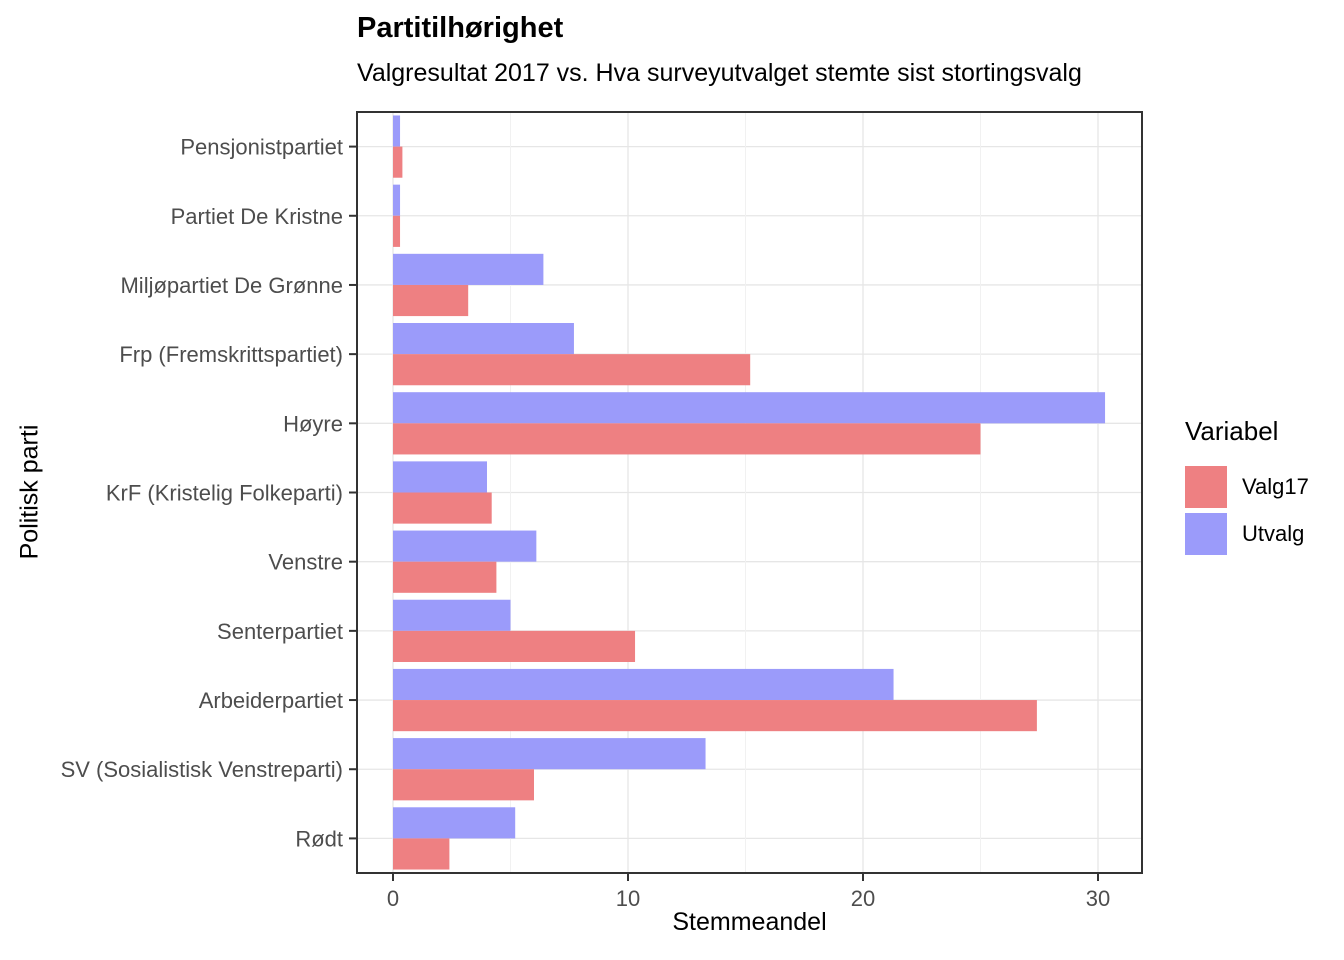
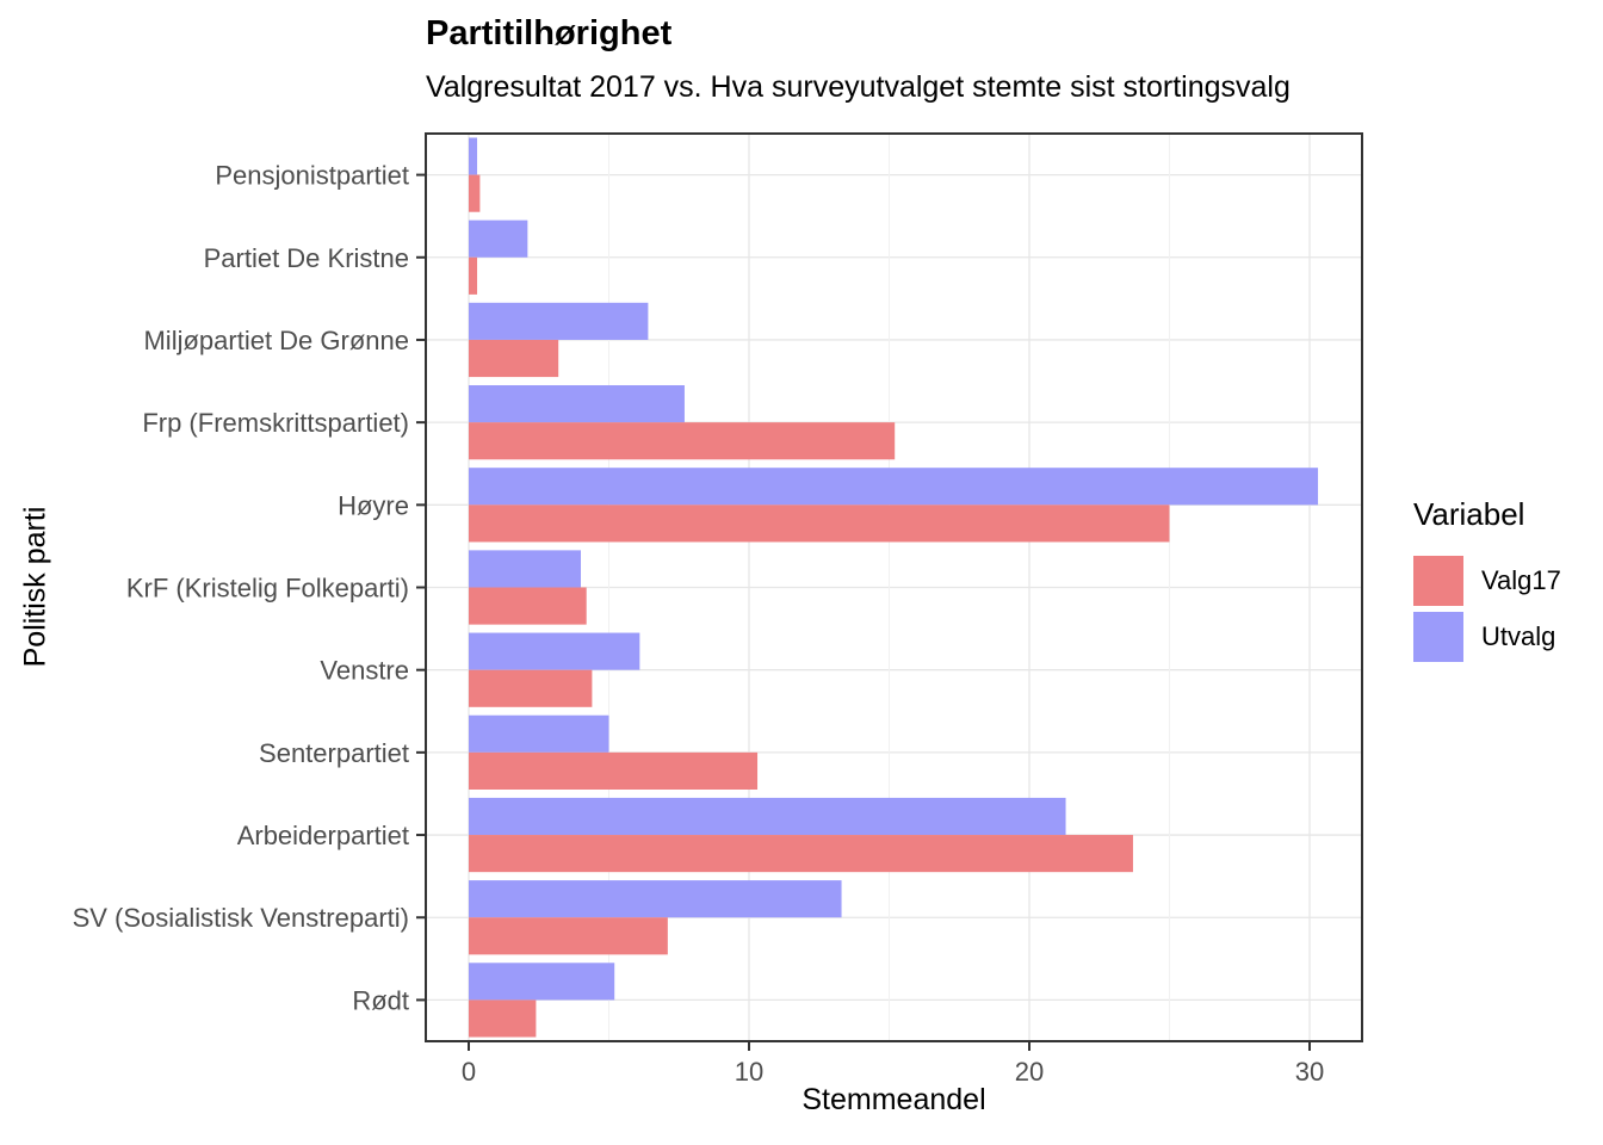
Utvalg/Partiet De Kristne: 0.3 -> 2.1
Valg17/Arbeiderpartiet: 27.4 -> 23.7
Valg17/SV (Sosialistisk Venstreparti): 6.0 -> 7.1
